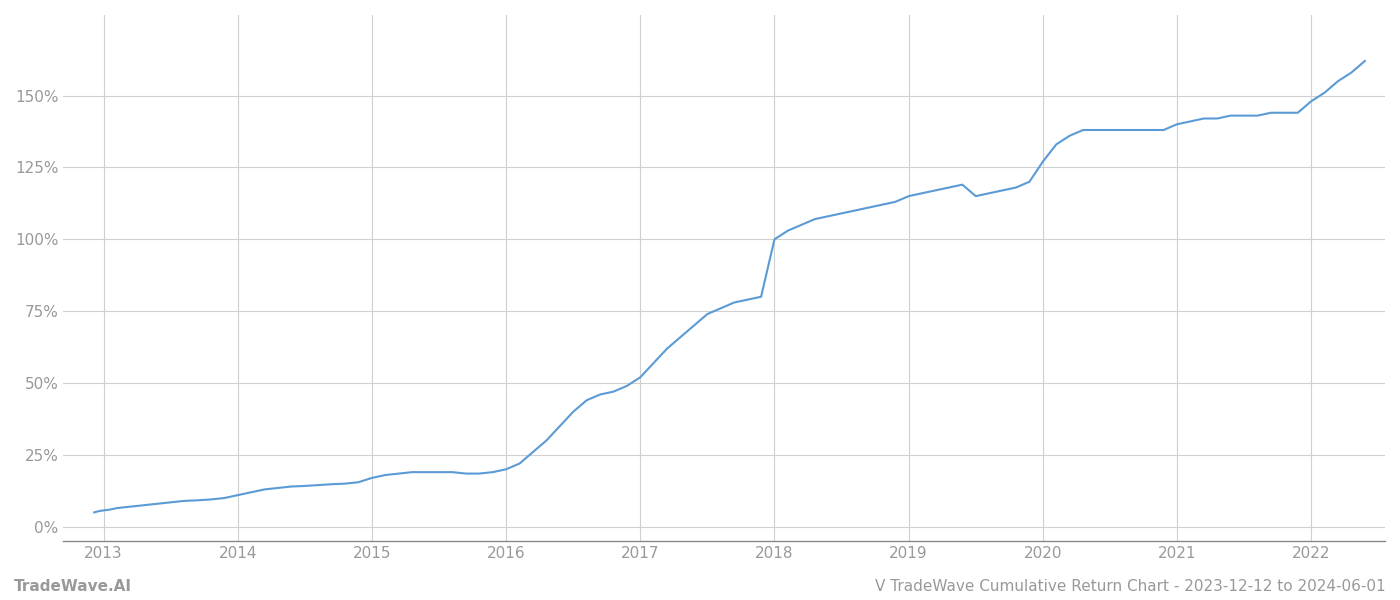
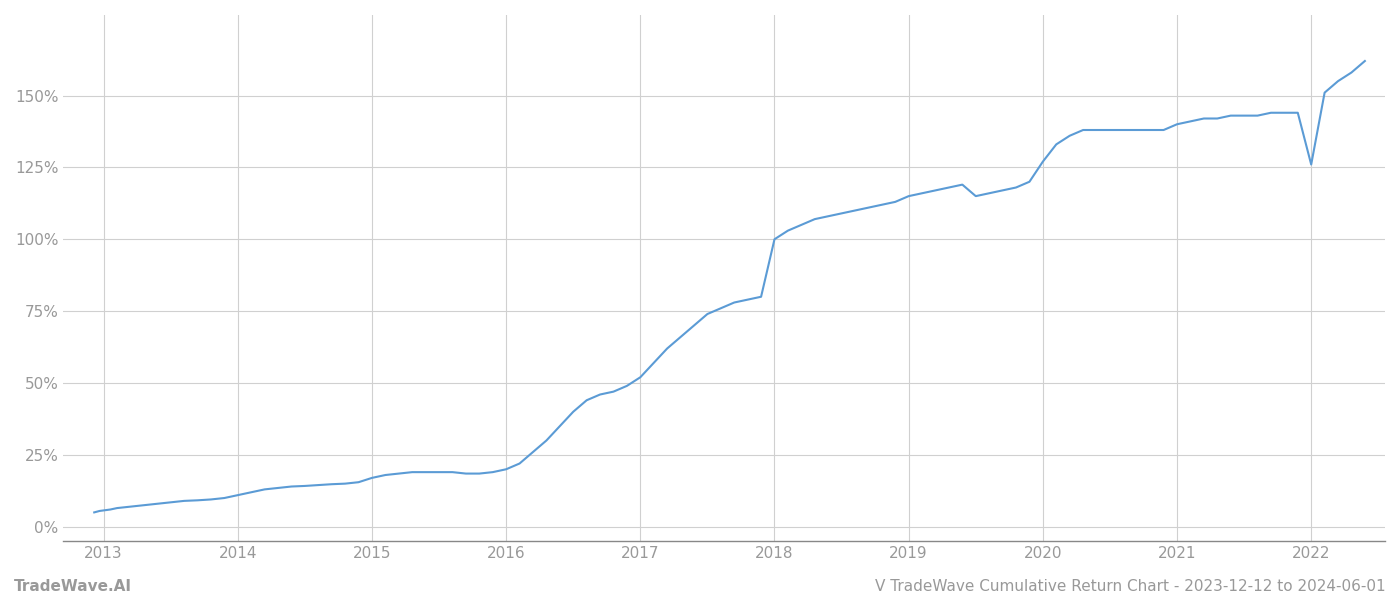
2022: 148.0% -> 126.0%
